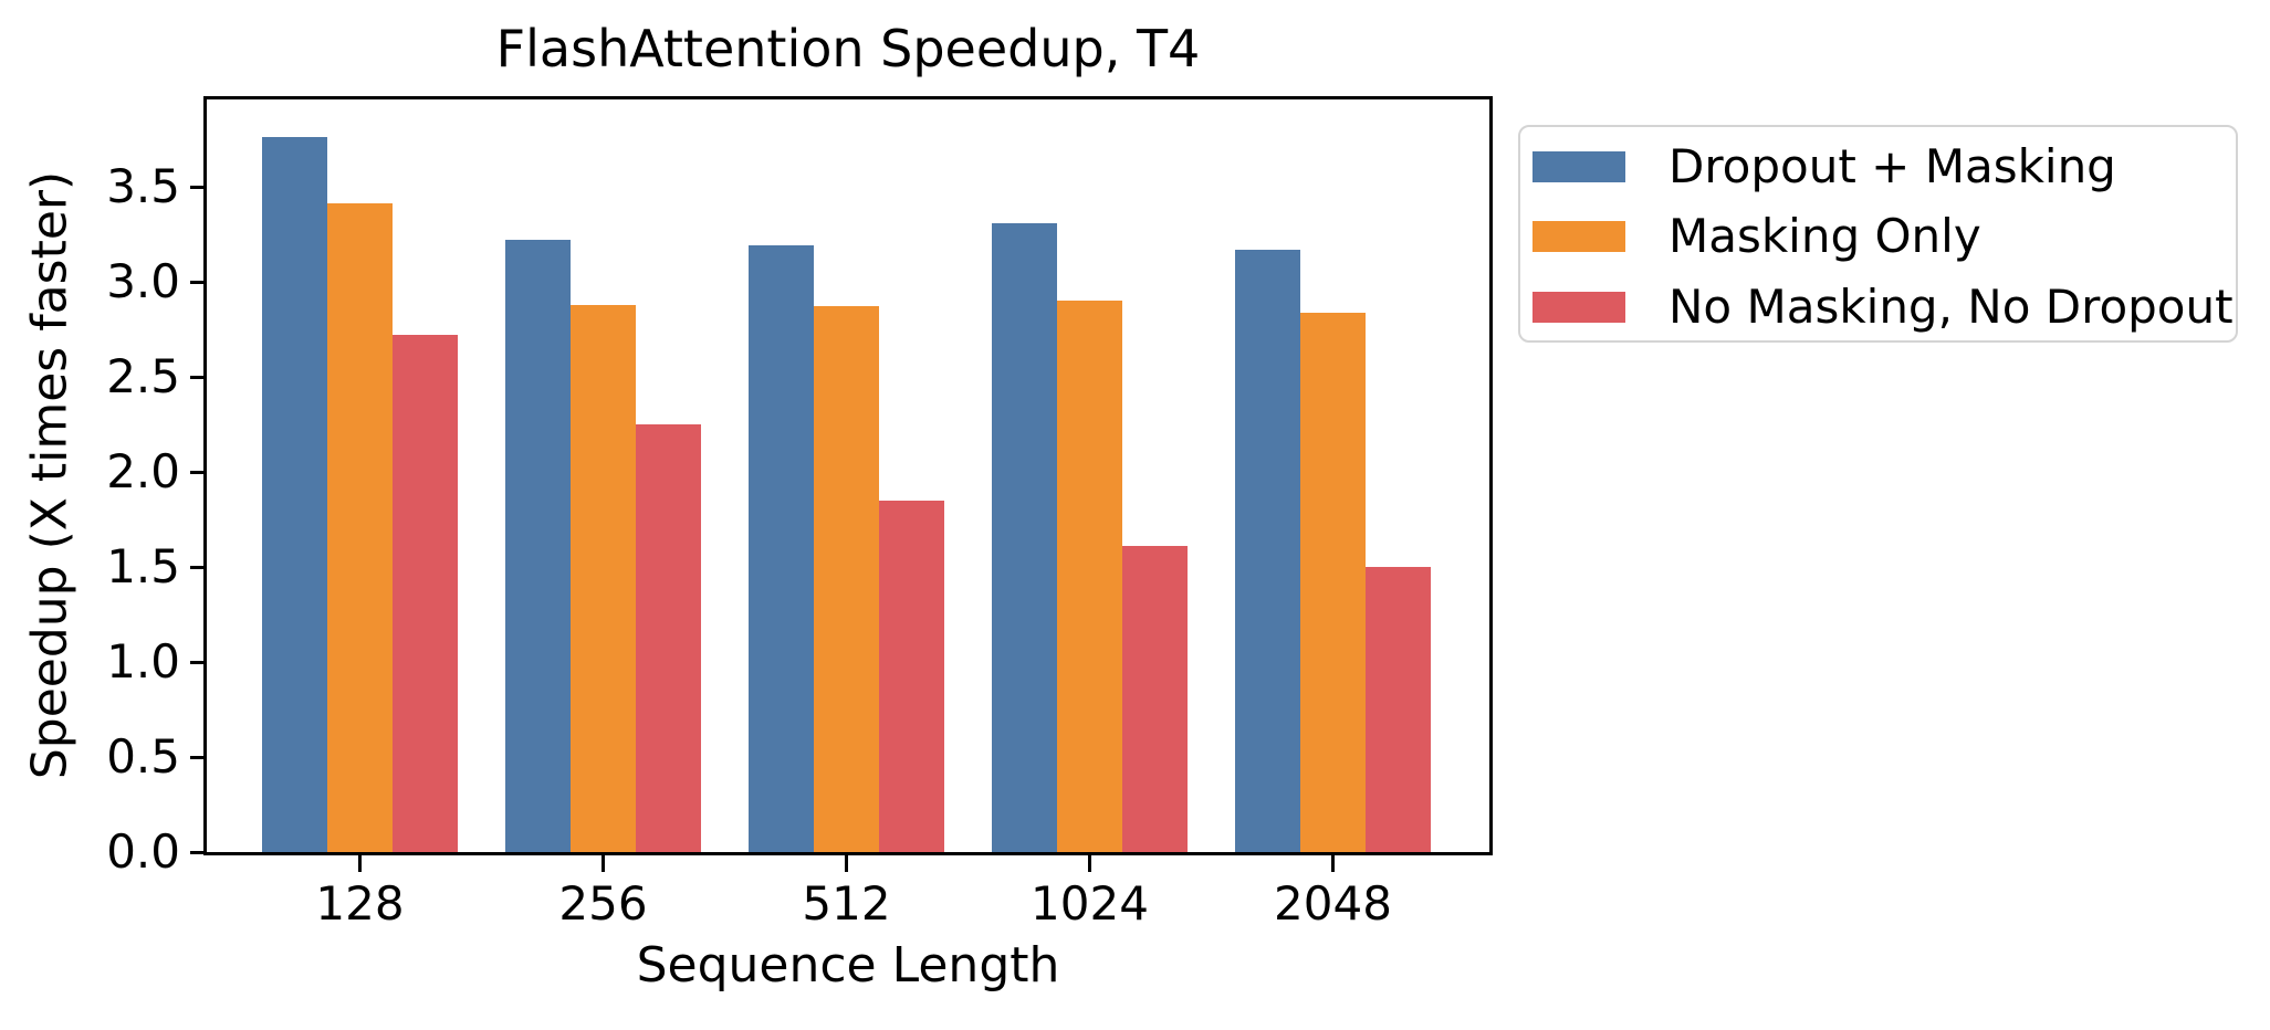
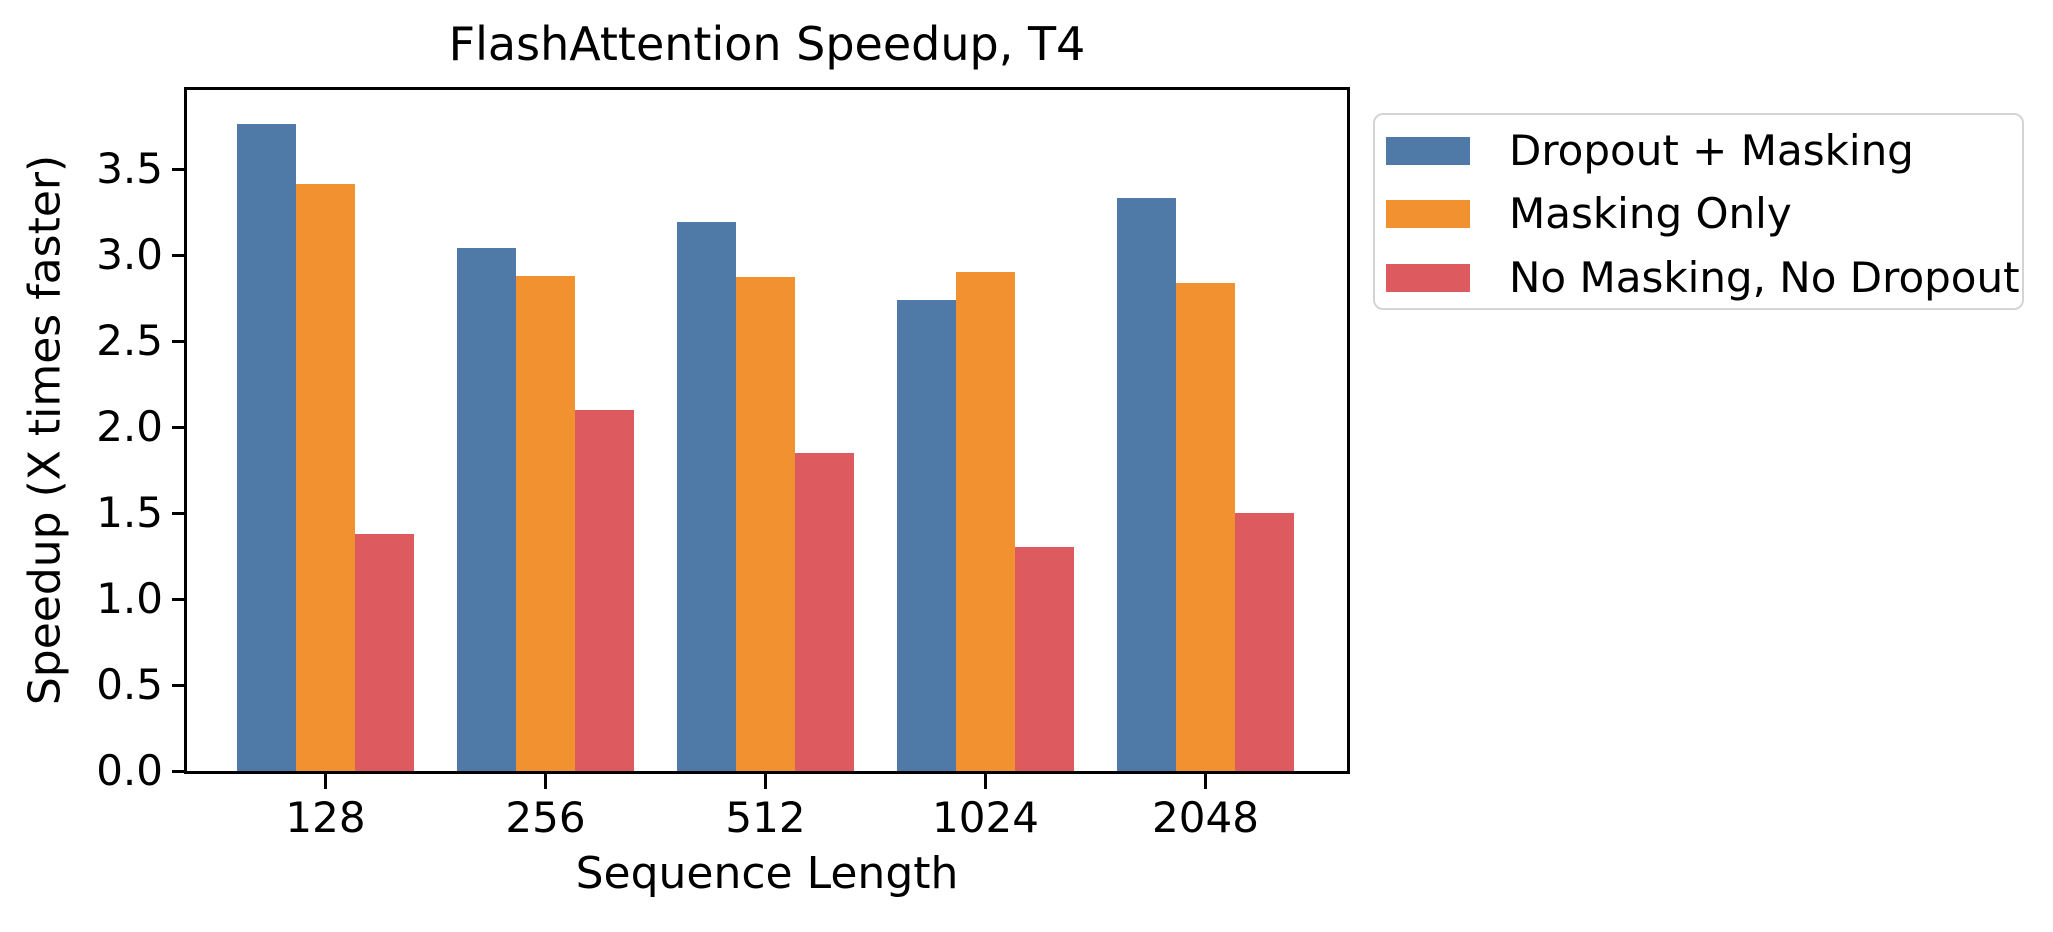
No Masking, No Dropout/128: 2.72 -> 1.38
Dropout + Masking/256: 3.22 -> 3.04
No Masking, No Dropout/256: 2.25 -> 2.10
Dropout + Masking/1024: 3.31 -> 2.74
No Masking, No Dropout/1024: 1.61 -> 1.30
Dropout + Masking/2048: 3.17 -> 3.33
